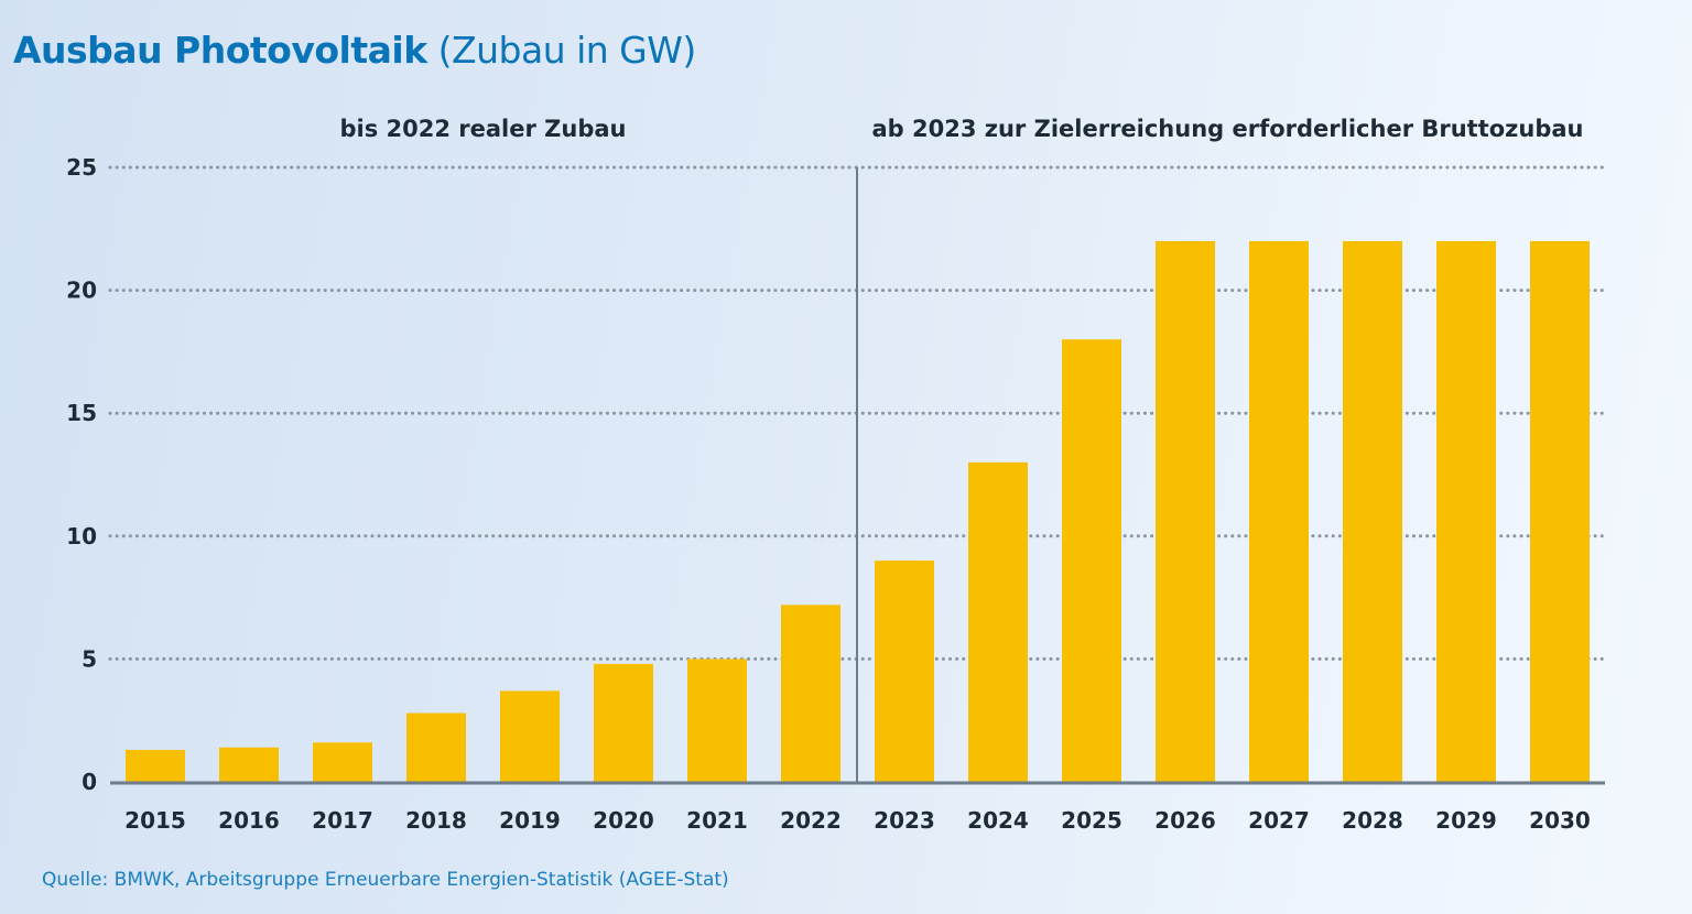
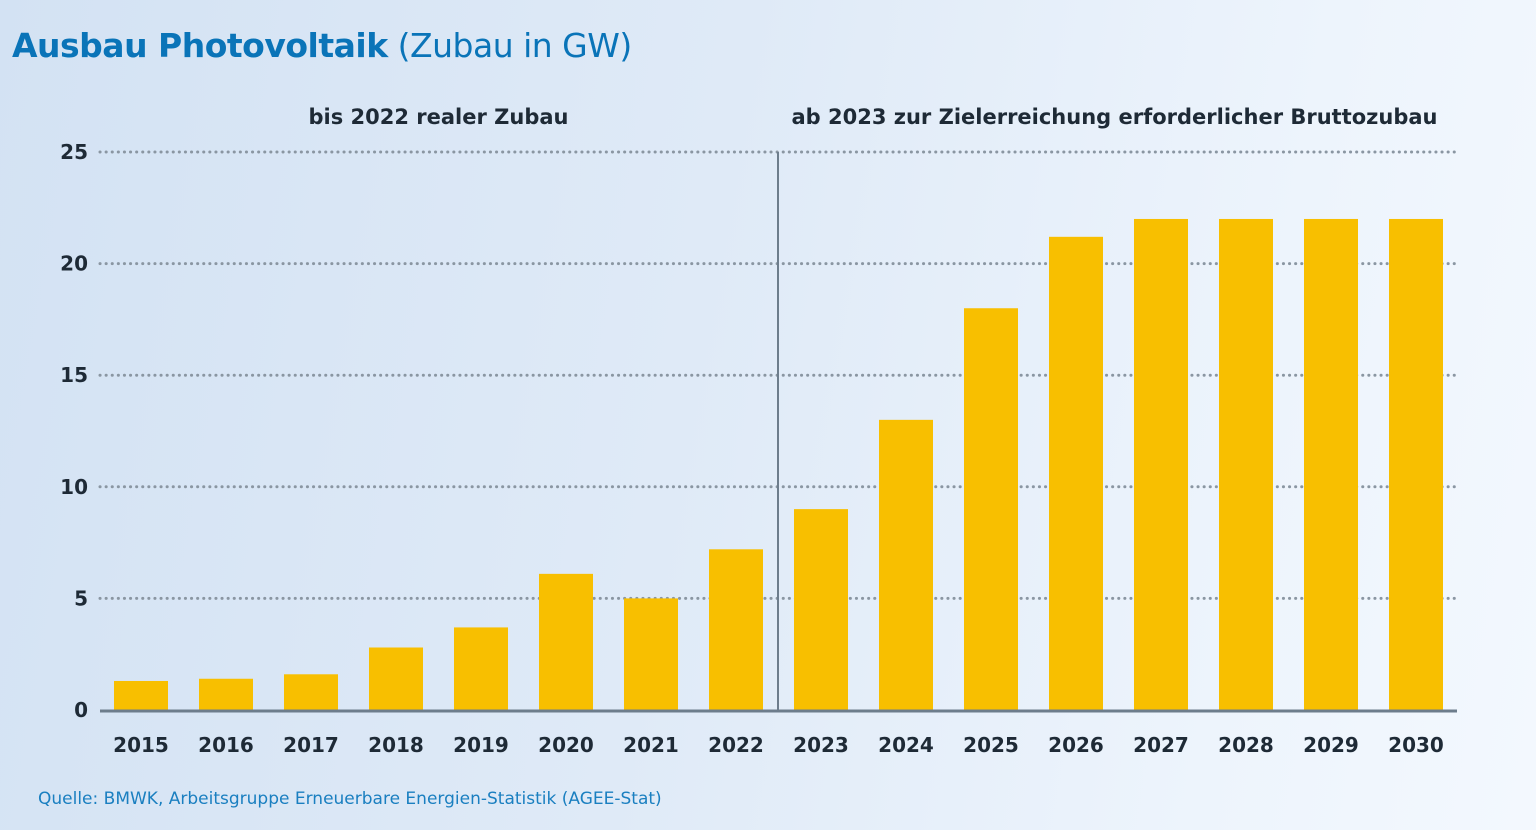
2020: 4.8 -> 6.1
2026: 22.0 -> 21.2
